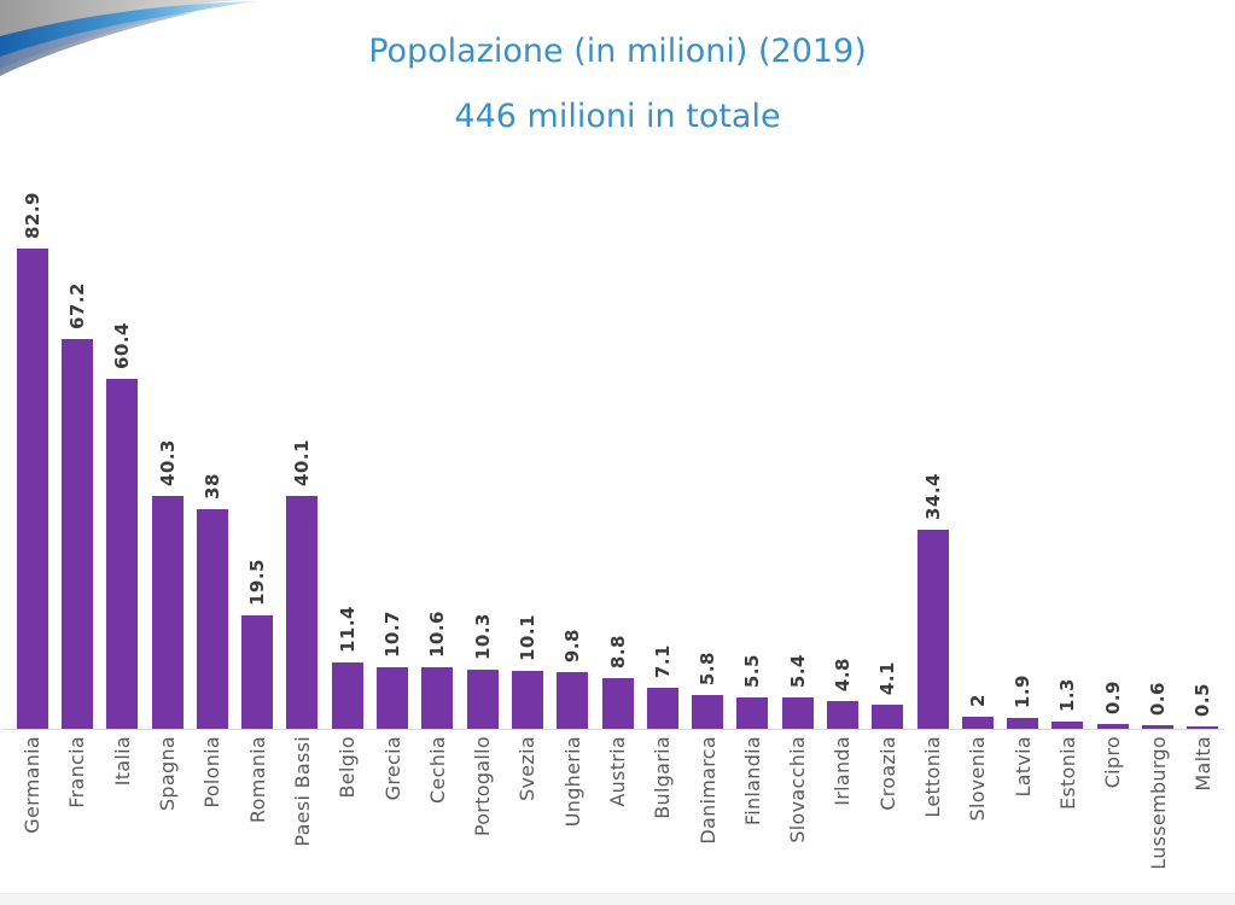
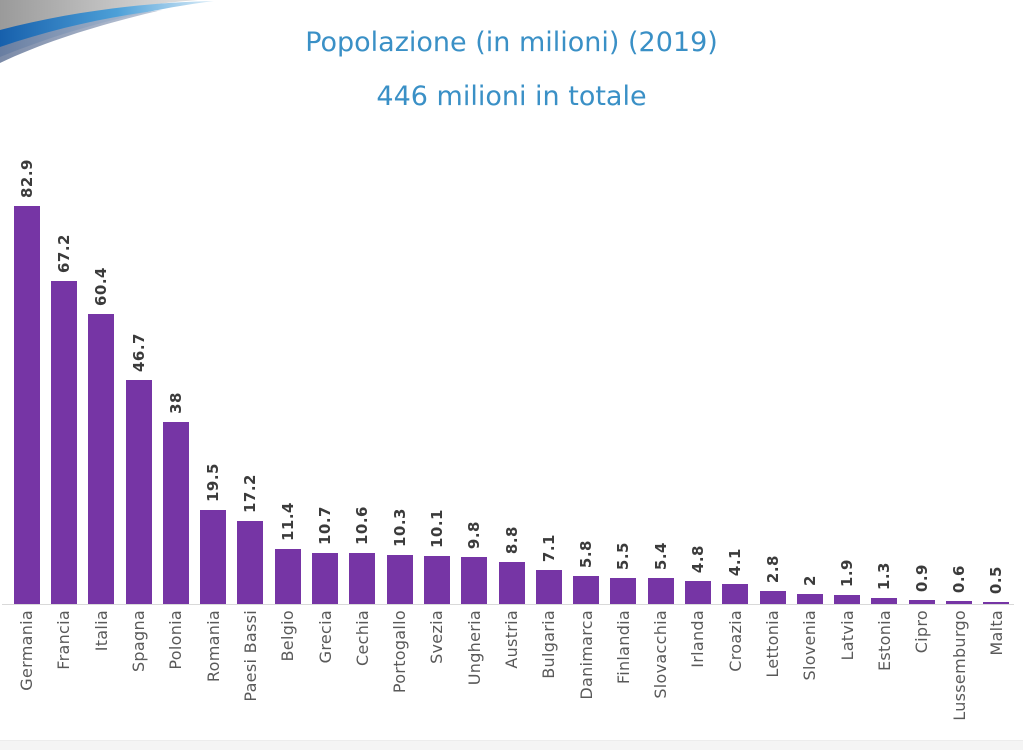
Spagna: 40.3 -> 46.7
Paesi Bassi: 40.1 -> 17.2
Lettonia: 34.4 -> 2.8
